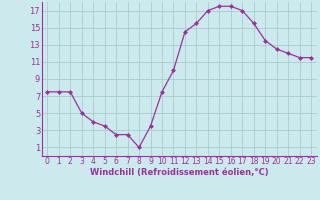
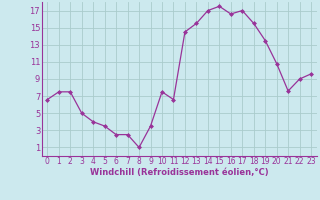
0: 7.5 -> 6.6
11: 10.0 -> 6.6
16: 17.5 -> 16.6
20: 12.5 -> 10.8
21: 12.0 -> 7.6
22: 11.5 -> 9.0
23: 11.5 -> 9.6
